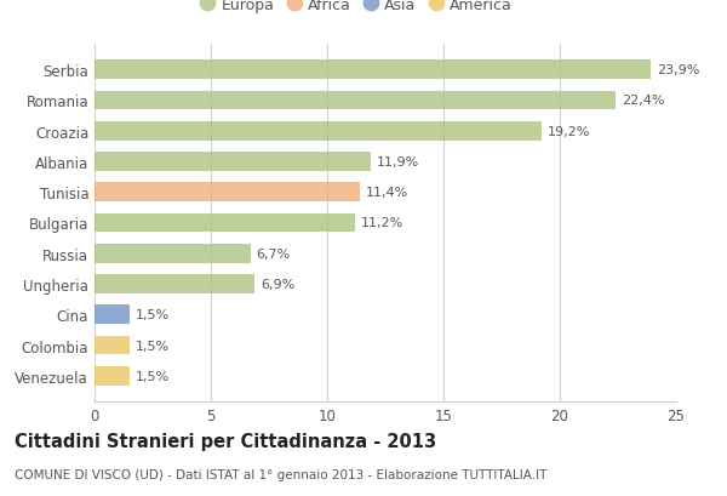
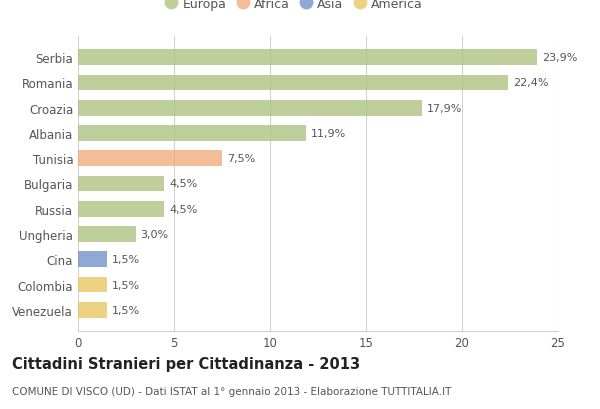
Croazia: 19,2% -> 17,9%
Tunisia: 11,4% -> 7,5%
Bulgaria: 11,2% -> 4,5%
Russia: 6,7% -> 4,5%
Ungheria: 6,9% -> 3,0%
